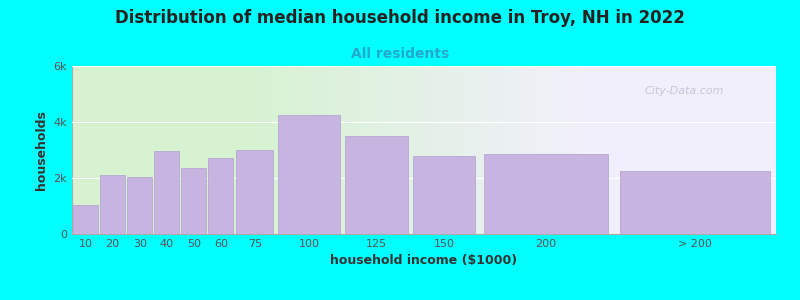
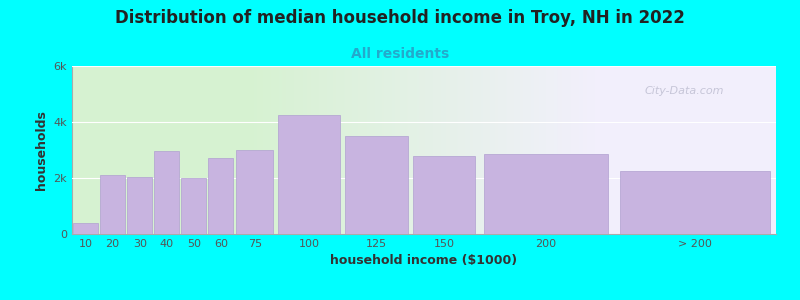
10: 1.05k -> 0.40k
50: 2.35k -> 2.00k
